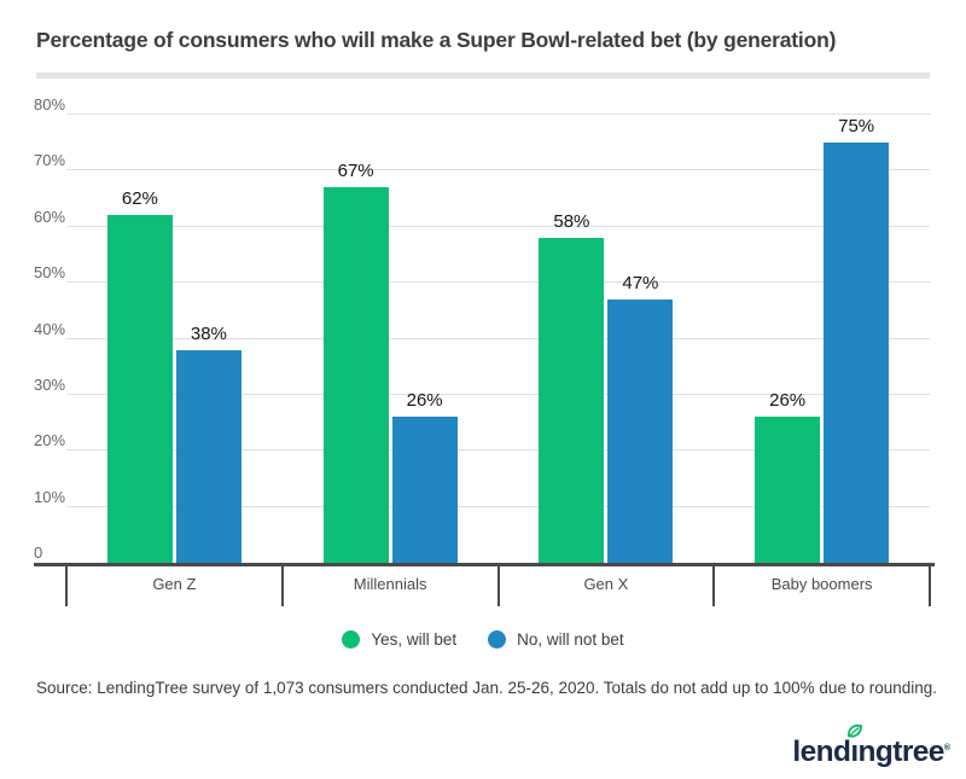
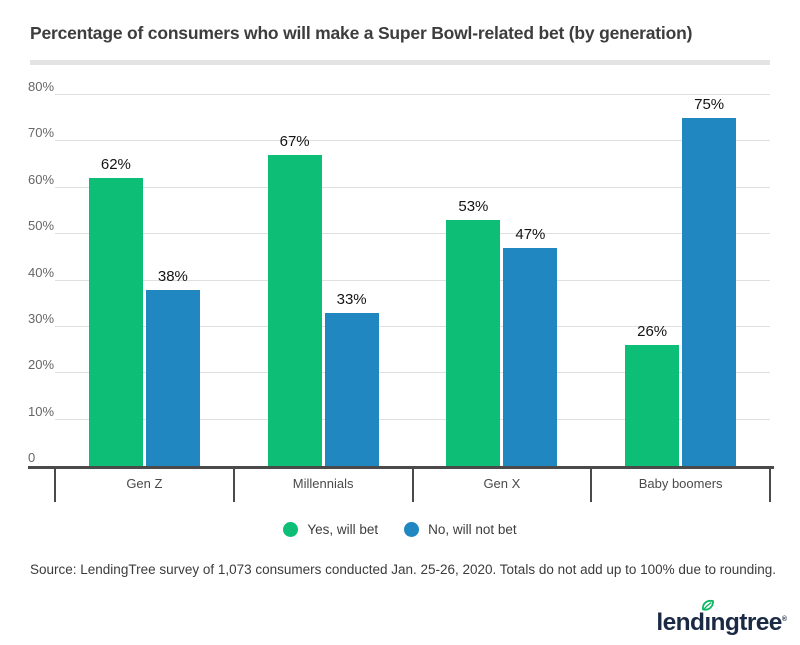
No, will not bet/Millennials: 26% -> 33%
Yes, will bet/Gen X: 58% -> 53%
